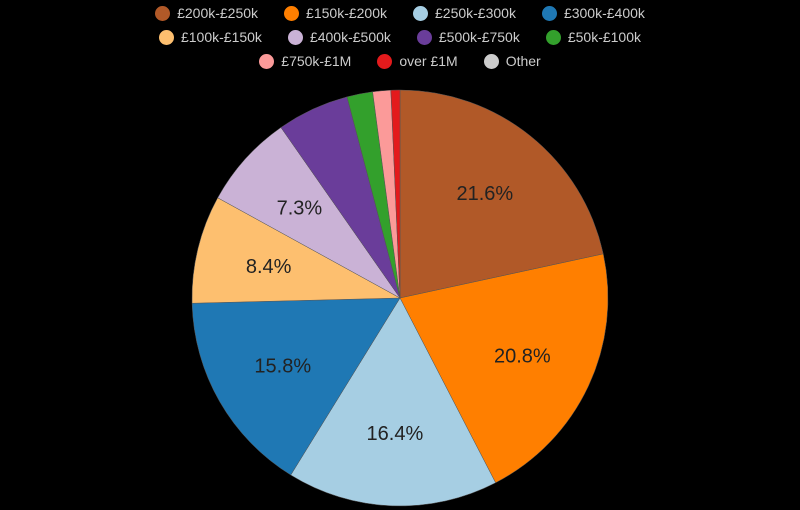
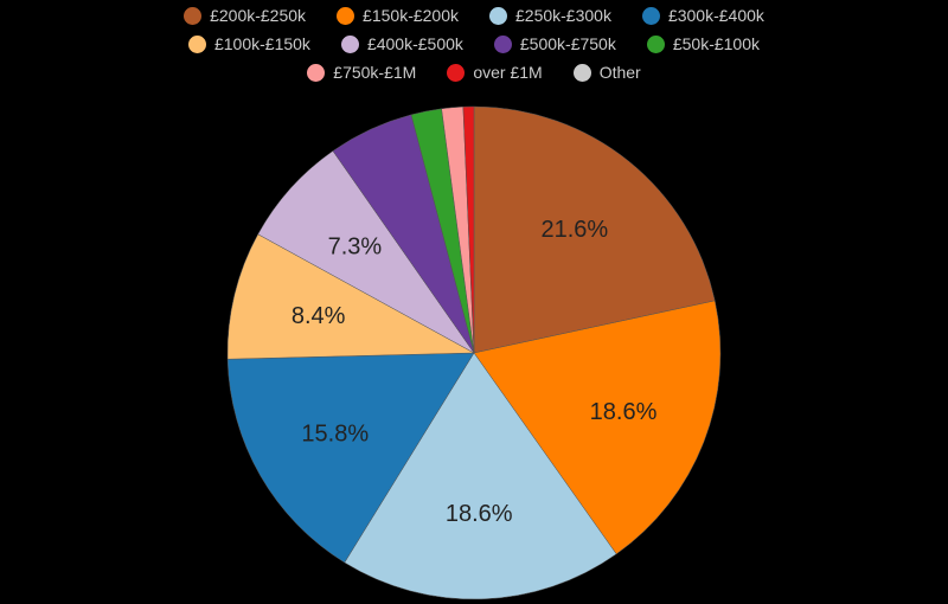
£150k-£200k: 20.8% -> 18.6%
£250k-£300k: 16.4% -> 18.6%
